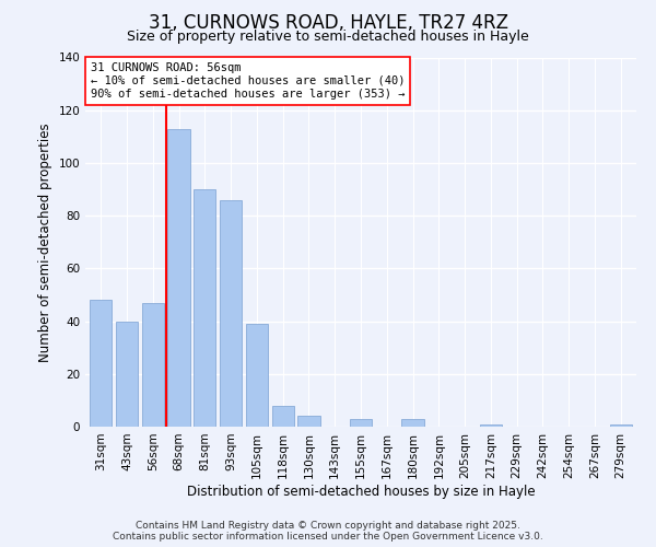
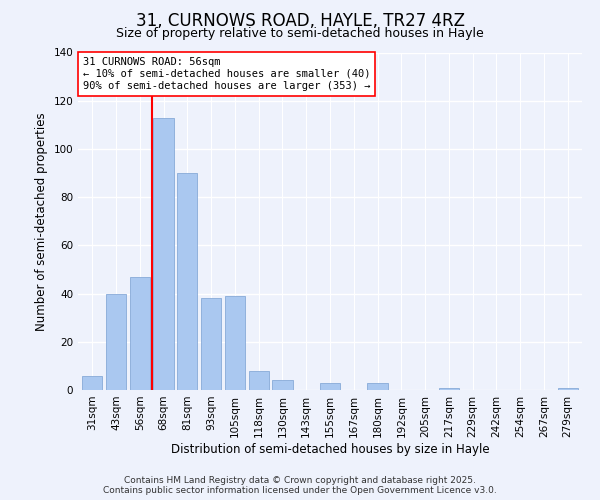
31sqm: 48 -> 6
93sqm: 86 -> 38
